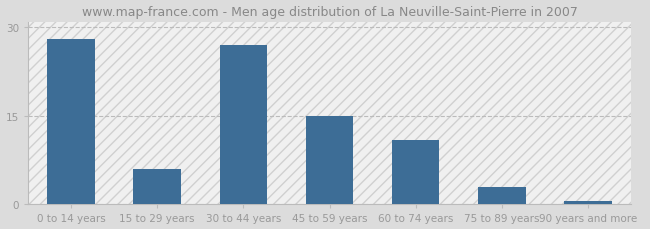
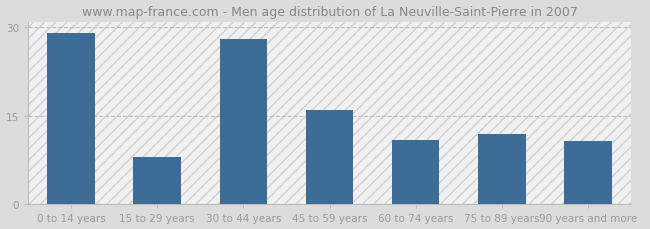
0 to 14 years: 28.0 -> 29.0
15 to 29 years: 6.0 -> 8.0
30 to 44 years: 27.0 -> 28.0
45 to 59 years: 15.0 -> 16.0
75 to 89 years: 3.0 -> 12.0
90 years and more: 0.5 -> 10.8
